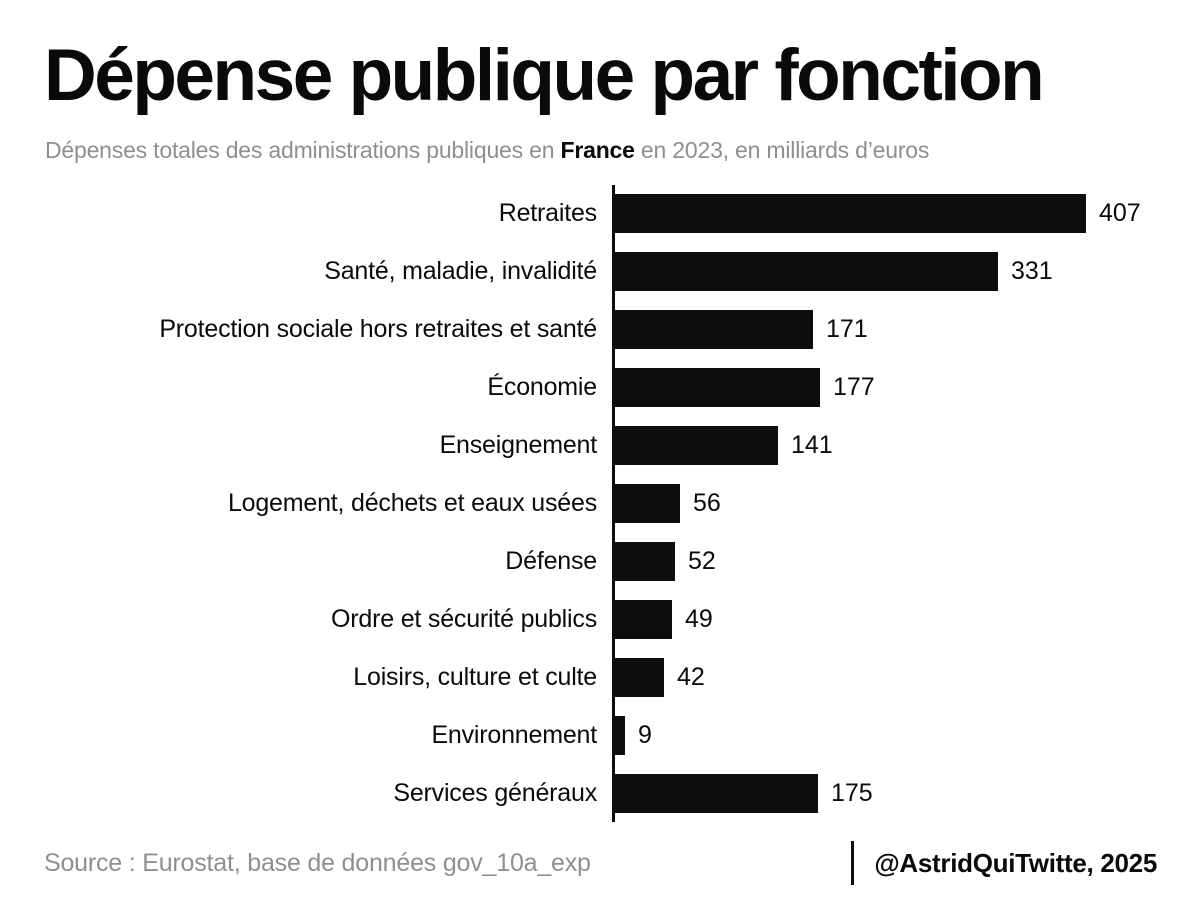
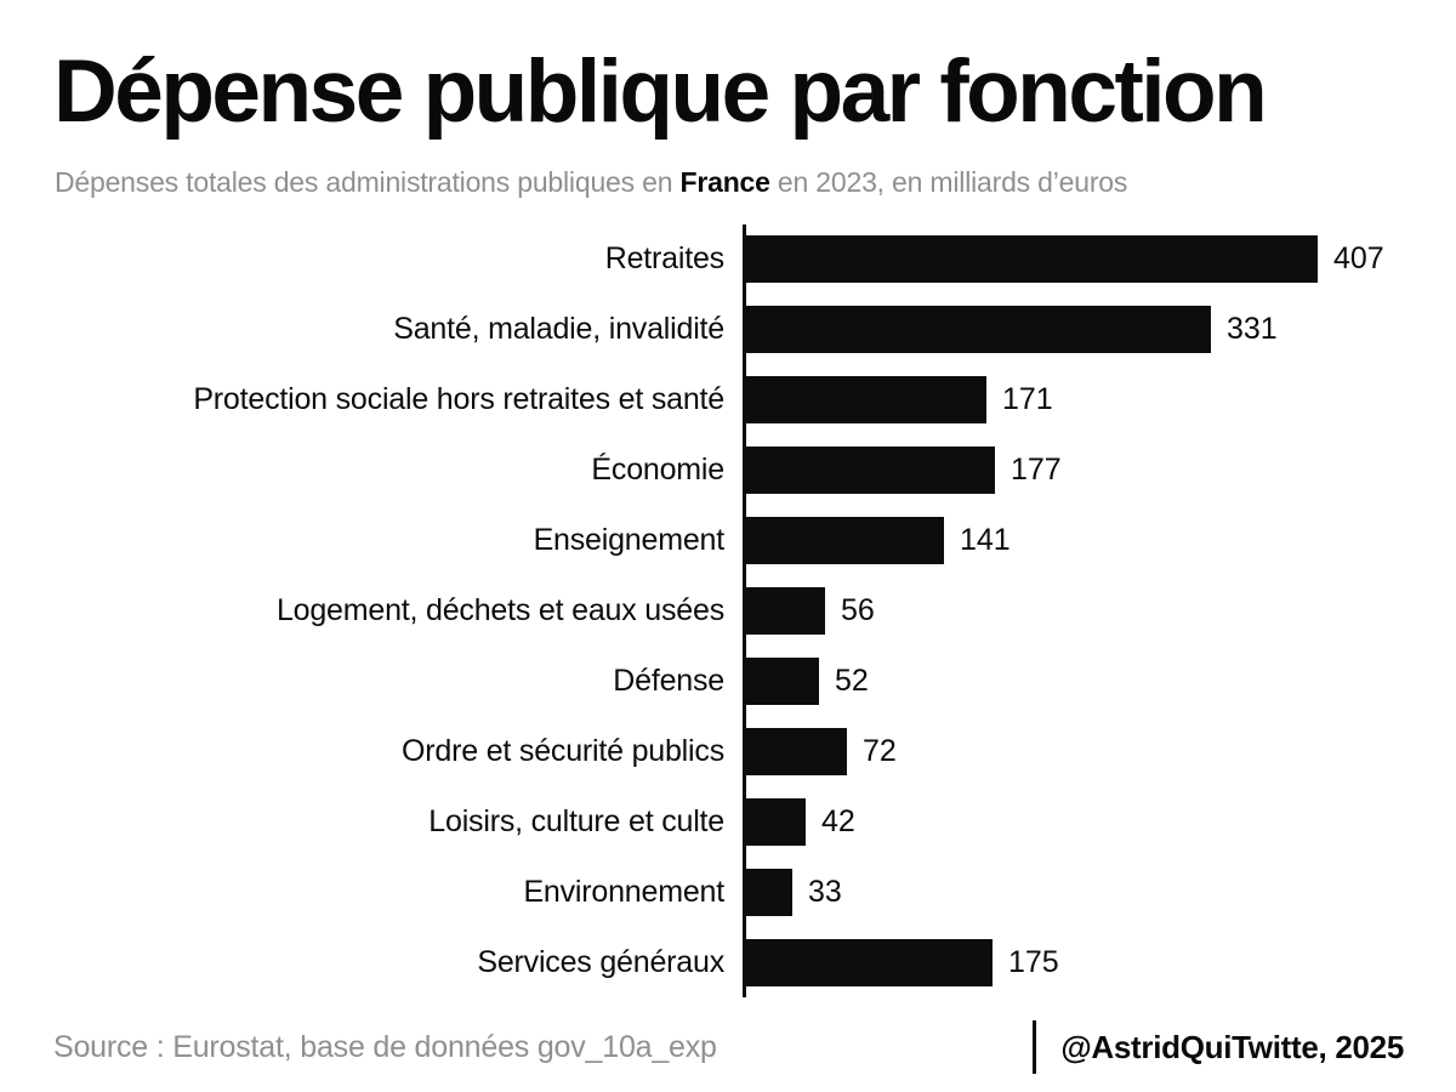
Ordre et sécurité publics: 49 -> 72
Environnement: 9 -> 33
